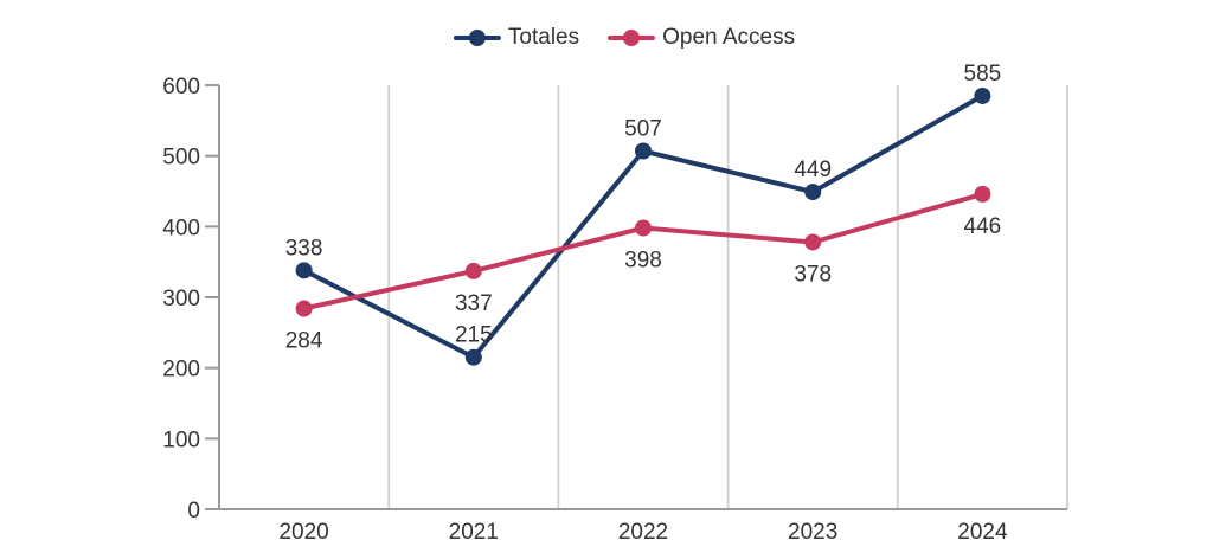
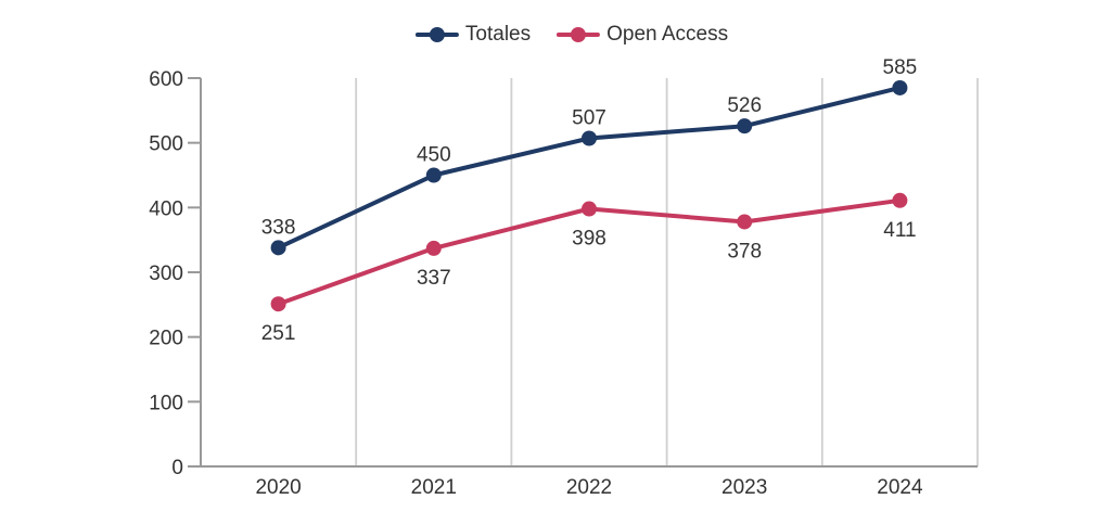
Open Access/2020: 284 -> 251
Totales/2021: 215 -> 450
Totales/2023: 449 -> 526
Open Access/2024: 446 -> 411
